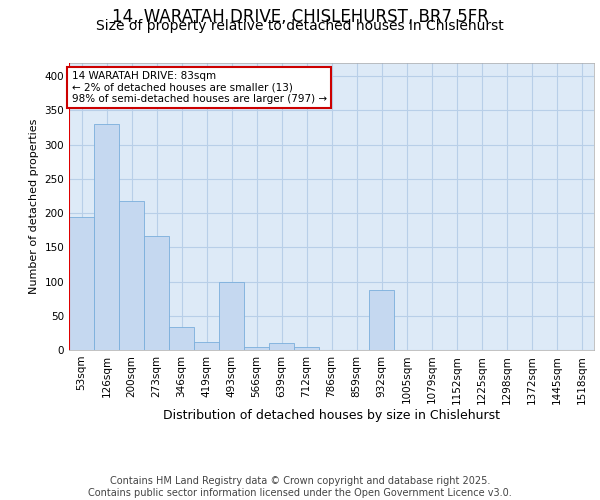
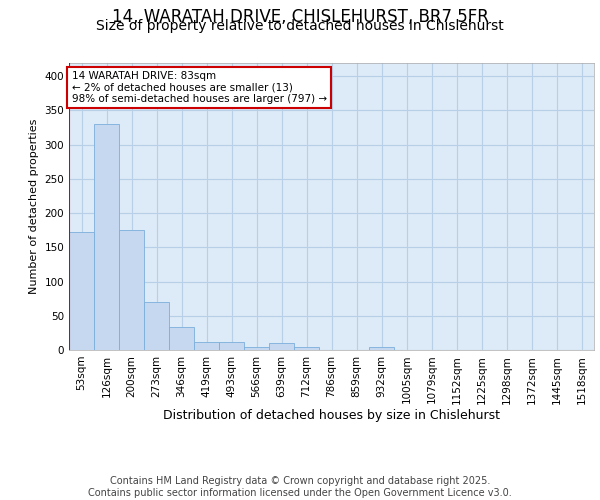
53sqm: 194 -> 172
200sqm: 218 -> 175
273sqm: 166 -> 70
493sqm: 100 -> 12
932sqm: 88 -> 5
